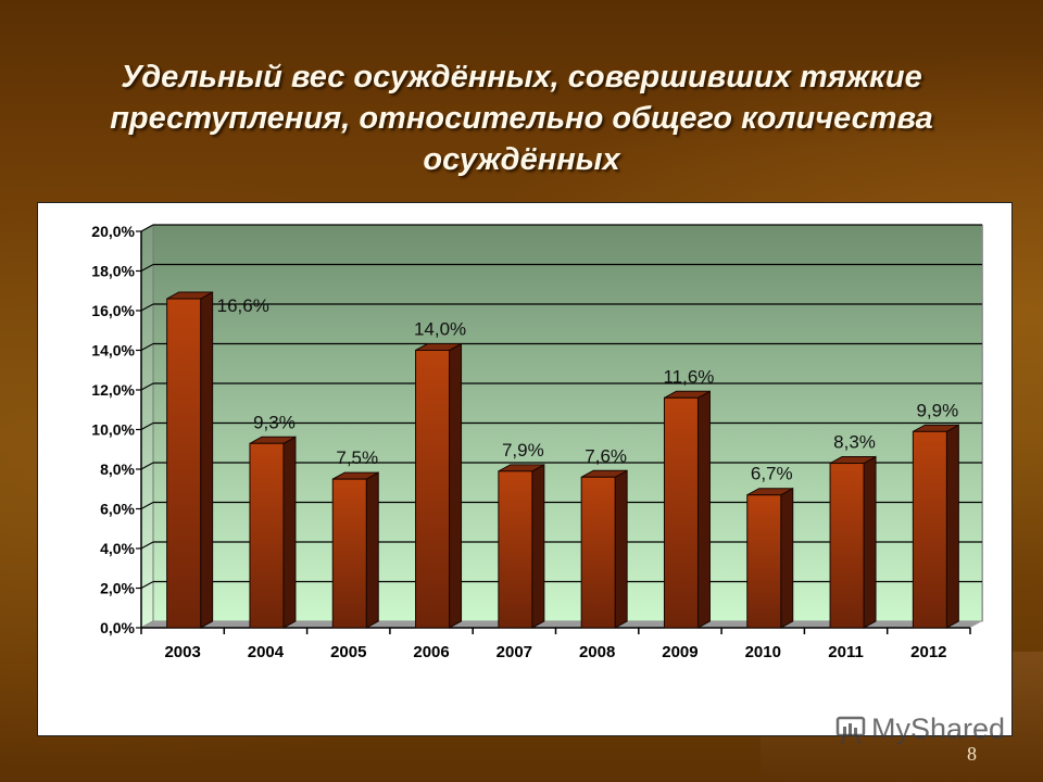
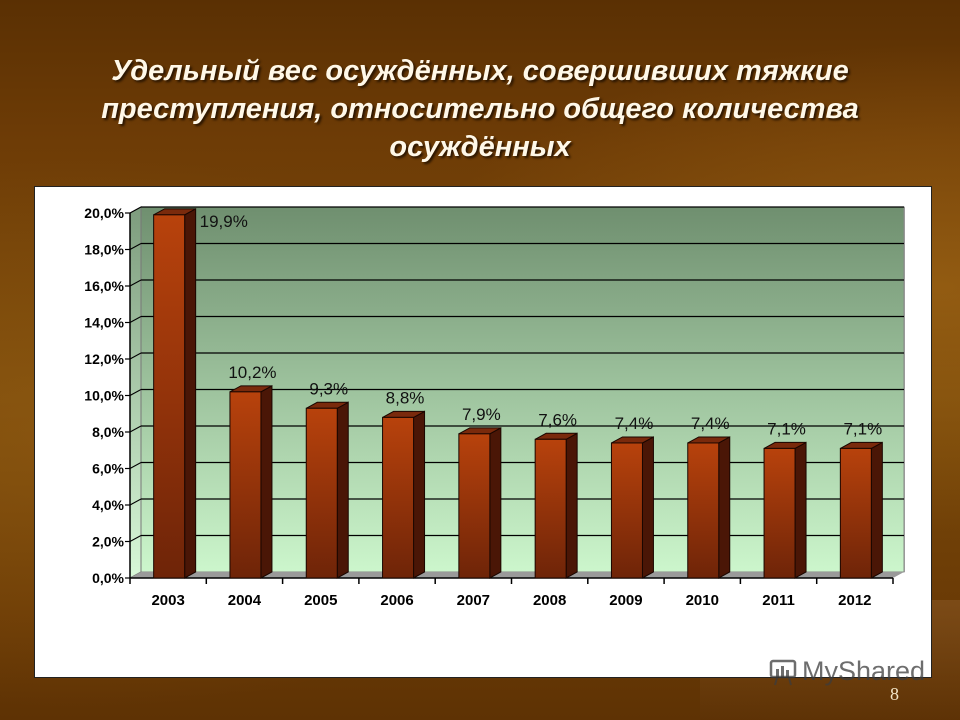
2003: 16,6% -> 19,9%
2004: 9,3% -> 10,2%
2005: 7,5% -> 9,3%
2006: 14,0% -> 8,8%
2009: 11,6% -> 7,4%
2010: 6,7% -> 7,4%
2011: 8,3% -> 7,1%
2012: 9,9% -> 7,1%
